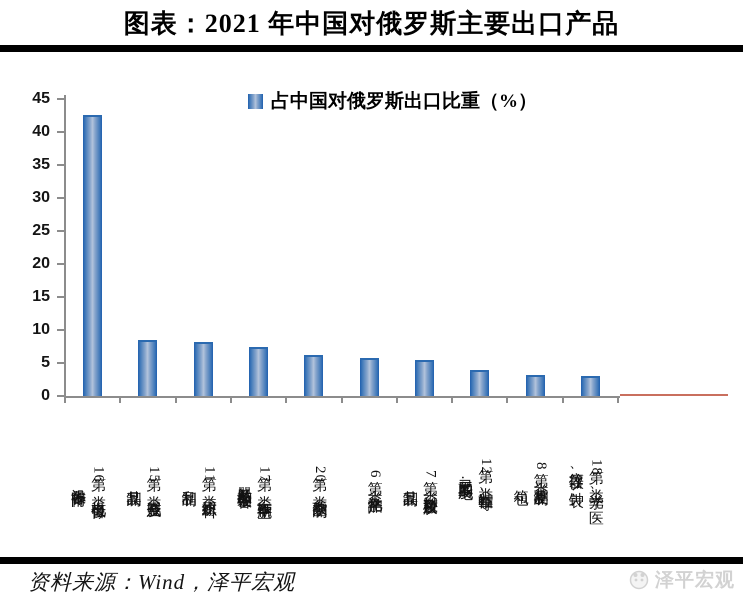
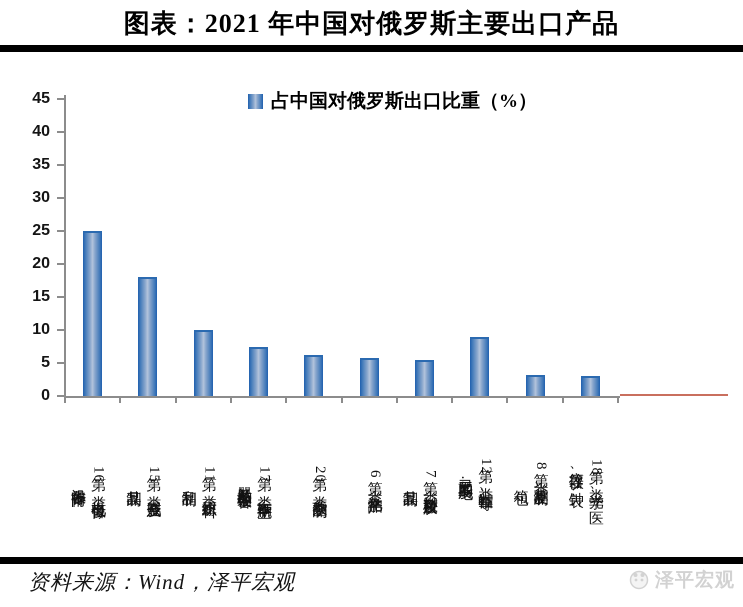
第16类 机电音像 设备零附件: 43 -> 25
第15类 贱金属及 其制品: 8 -> 18
第11类 纺织原料 和制品: 8 -> 10
第12类 鞋帽伞等、 已加工的羽毛及…: 4 -> 9
